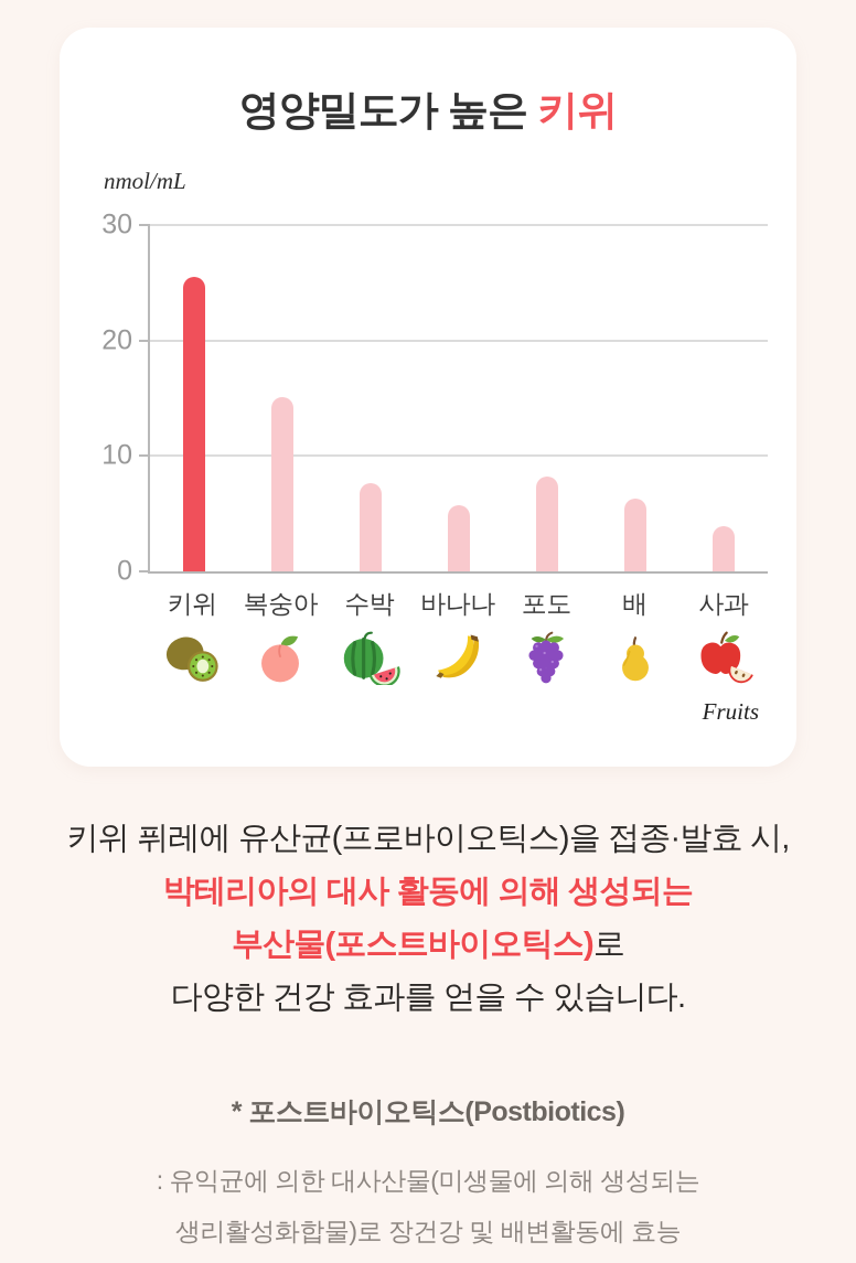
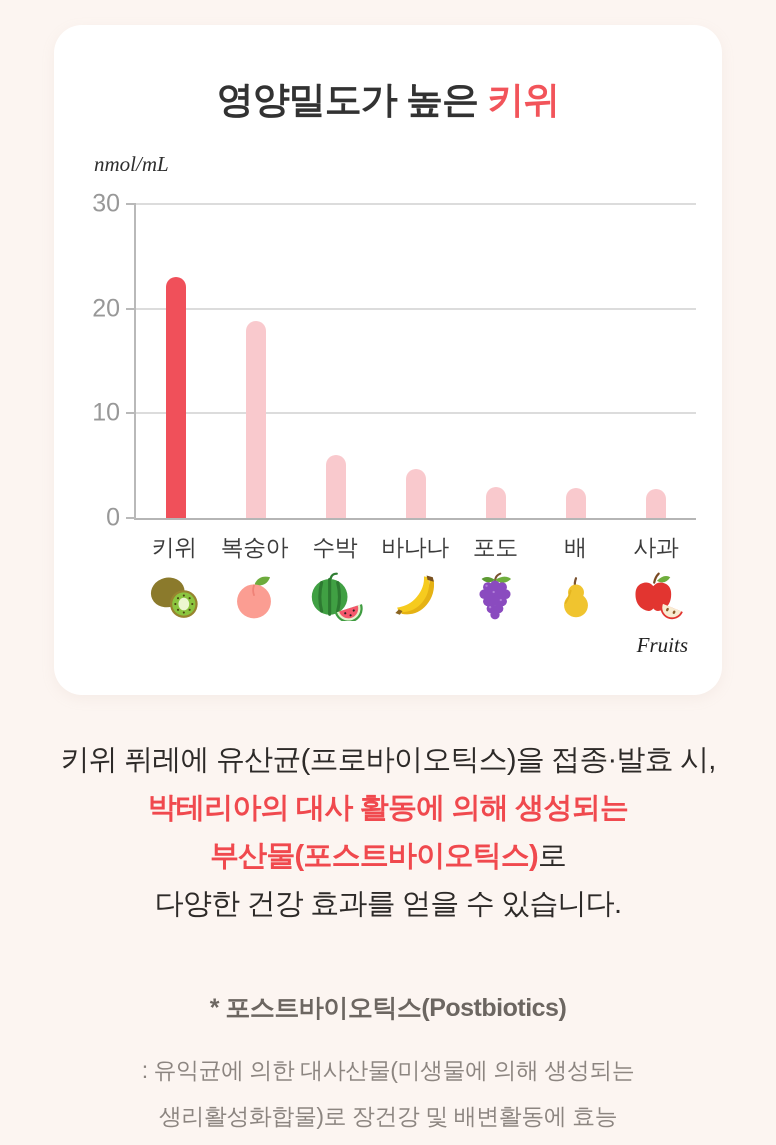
키위: 25.5 -> 23.0
복숭아: 15.1 -> 18.8
수박: 7.6 -> 6.0
바나나: 5.7 -> 4.7
포도: 8.2 -> 3.0
배: 6.3 -> 2.9
사과: 3.9 -> 2.8
